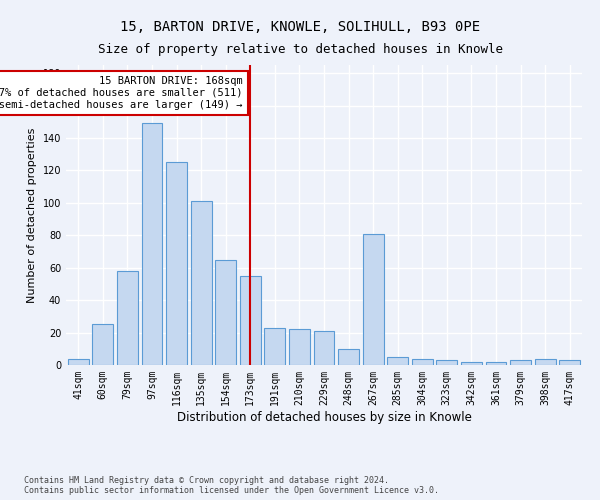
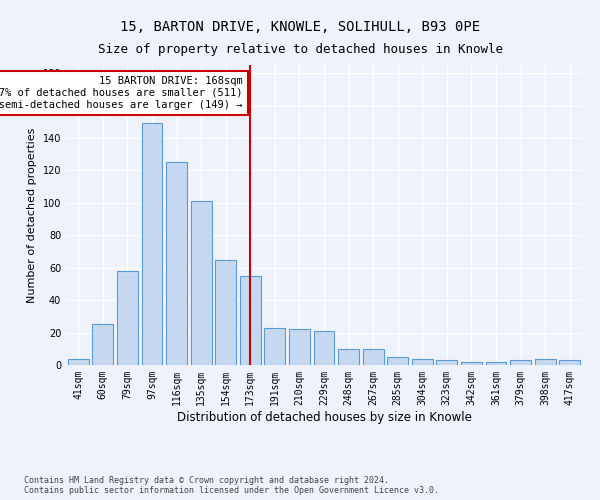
267sqm: 81 -> 10
